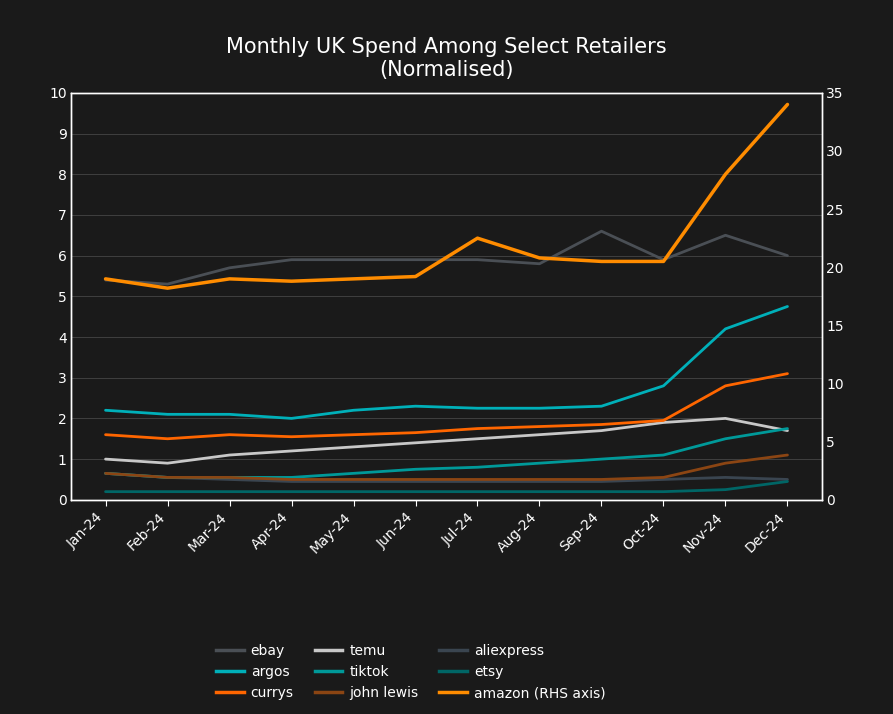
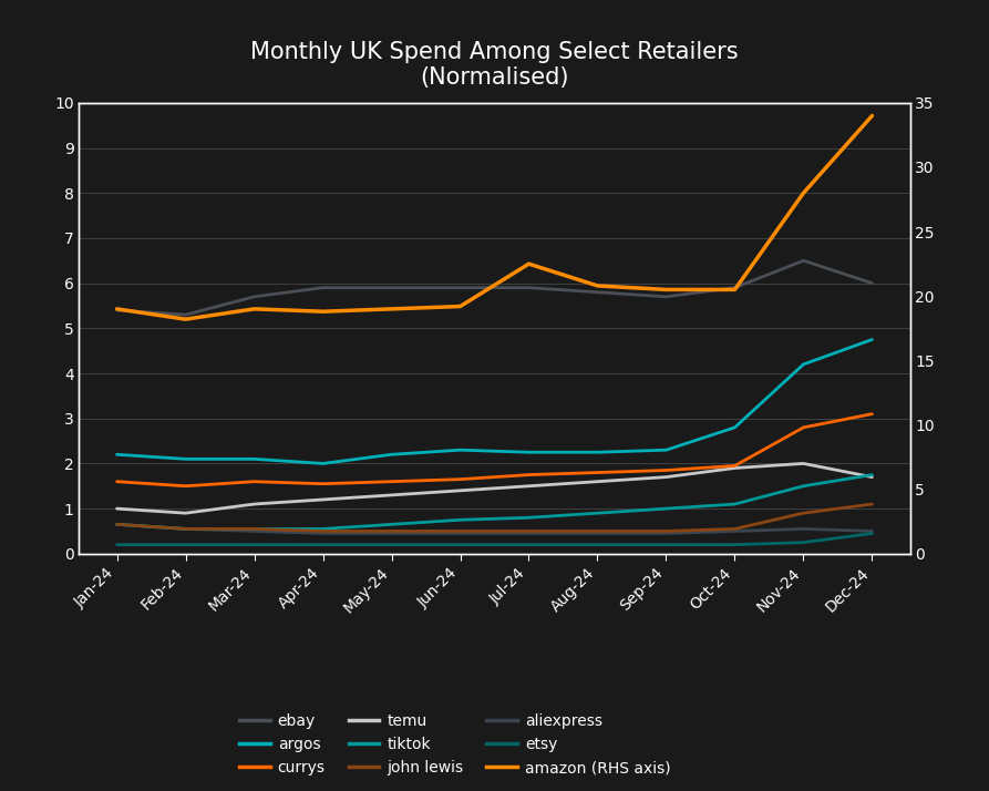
ebay/Sep-24: 6.6 -> 5.7
